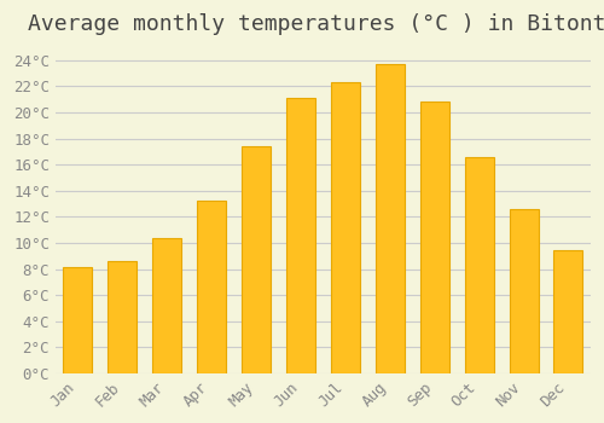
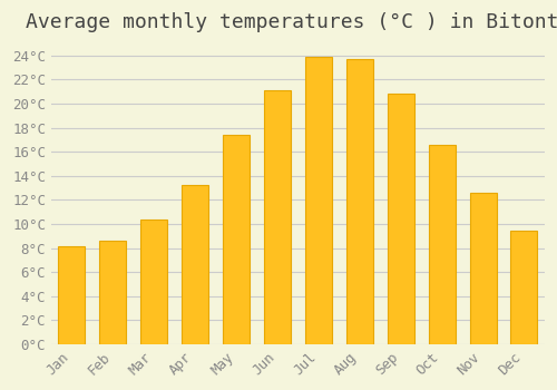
Jul: 22.3°C -> 23.9°C
